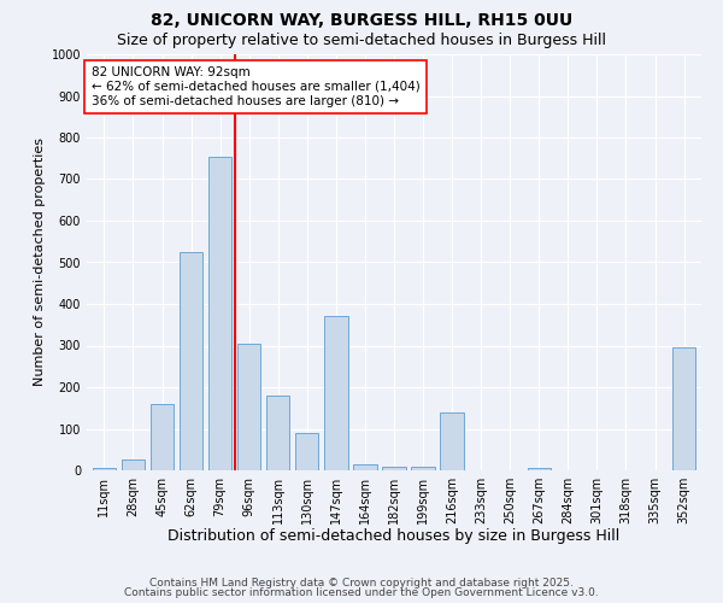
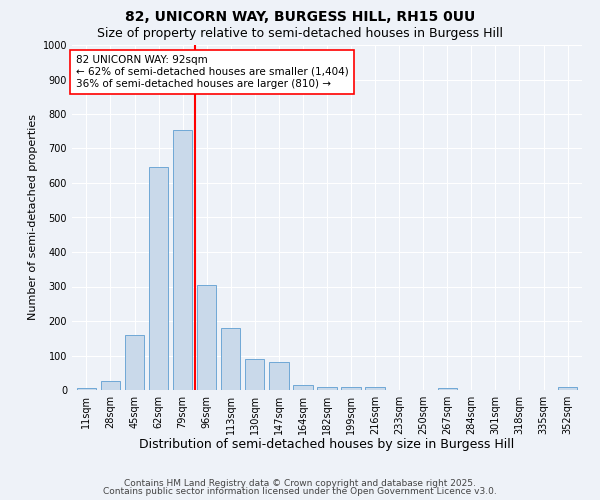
62sqm: 525 -> 645
147sqm: 370 -> 80
216sqm: 140 -> 10
352sqm: 295 -> 10
